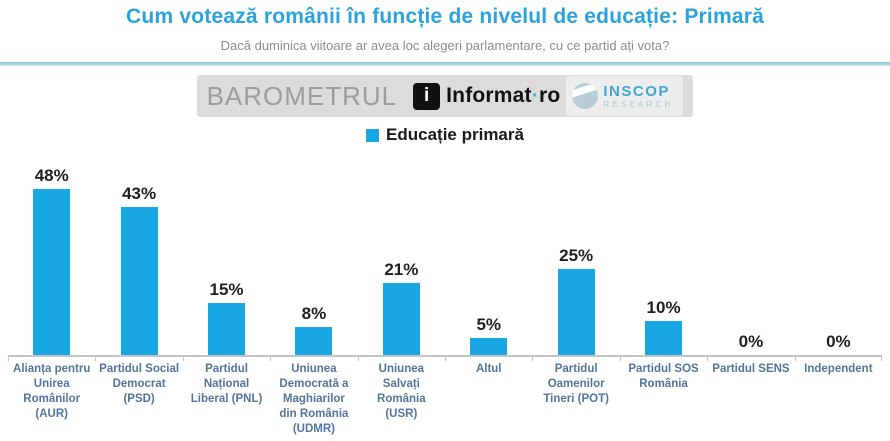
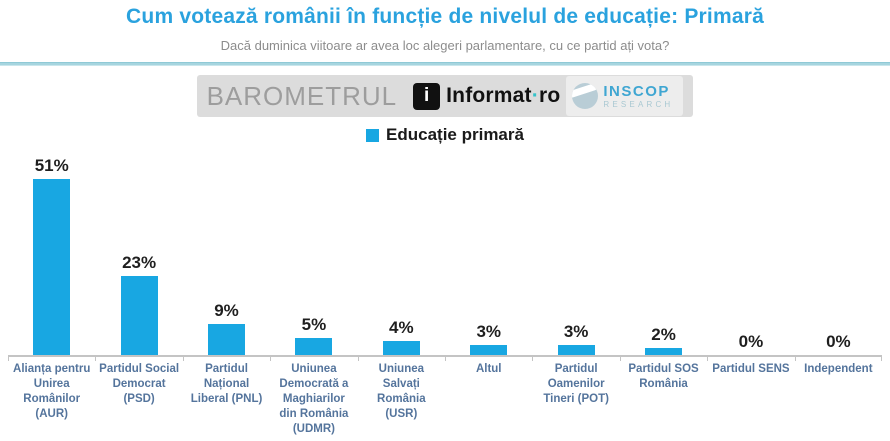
Alianța pentru Unirea Românilor (AUR): 48% -> 51%
Partidul Social Democrat (PSD): 43% -> 23%
Partidul Național Liberal (PNL): 15% -> 9%
Uniunea Democrată a Maghiarilor din România (UDMR): 8% -> 5%
Uniunea Salvați România (USR): 21% -> 4%
Altul: 5% -> 3%
Partidul Oamenilor Tineri (POT): 25% -> 3%
Partidul SOS România: 10% -> 2%
